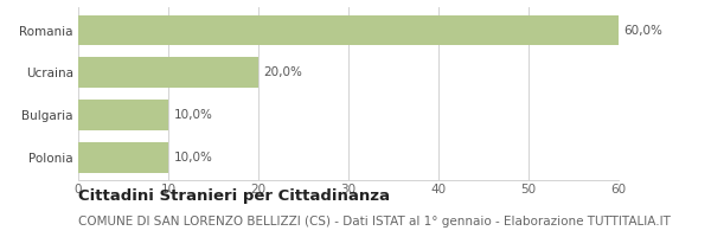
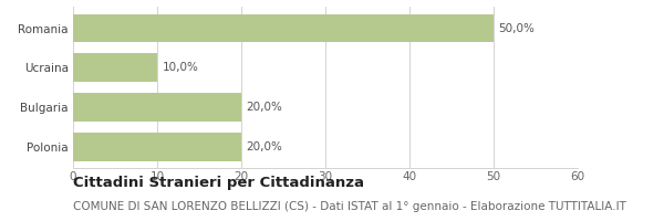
Romania: 60,0% -> 50,0%
Ucraina: 20,0% -> 10,0%
Bulgaria: 10,0% -> 20,0%
Polonia: 10,0% -> 20,0%
